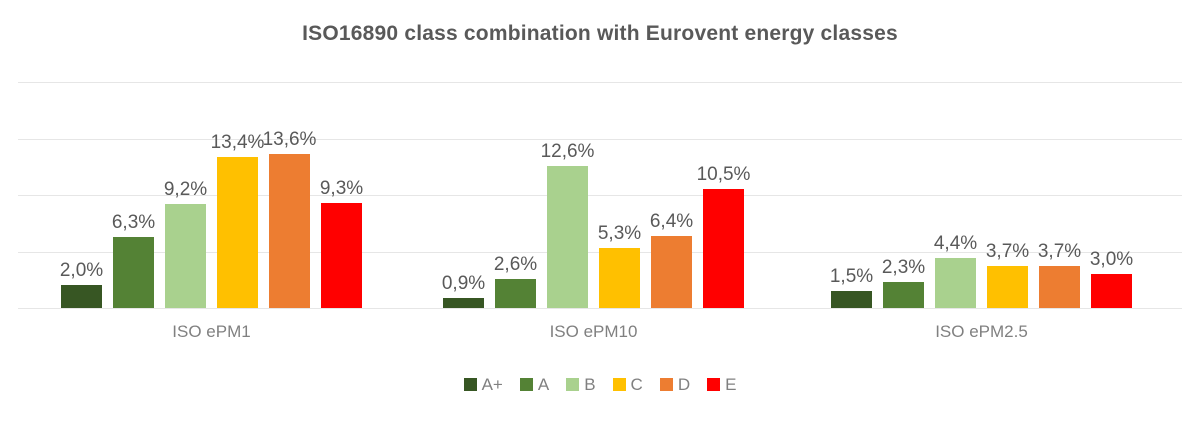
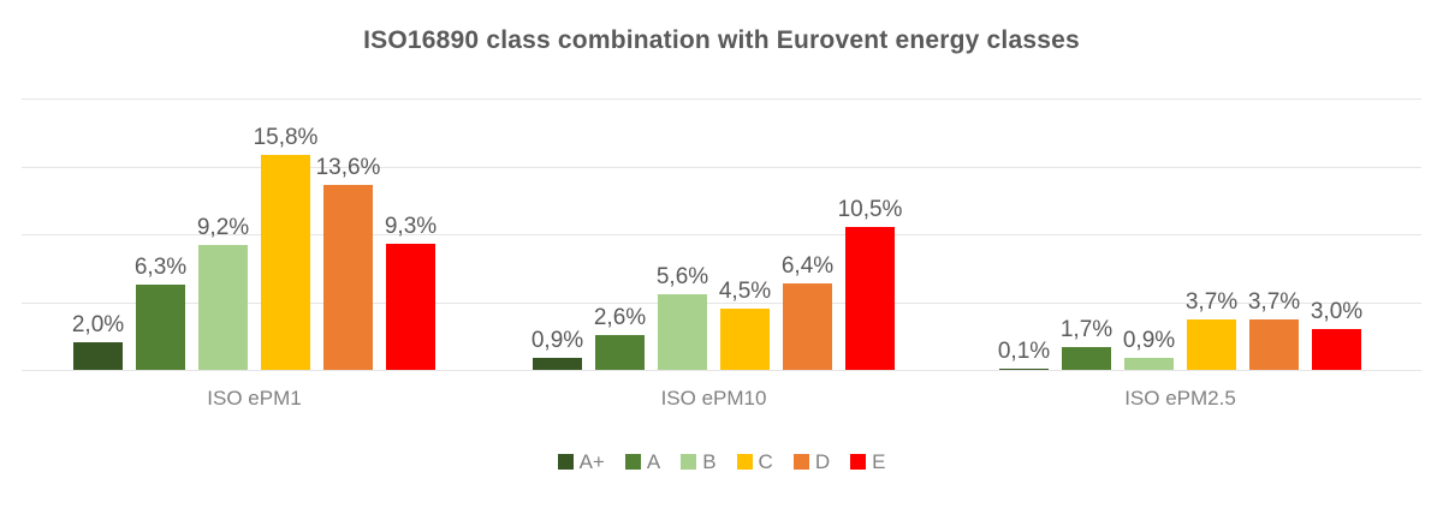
C/ISO ePM1: 13,4% -> 15,8%
B/ISO ePM10: 12,6% -> 5,6%
C/ISO ePM10: 5,3% -> 4,5%
A+/ISO ePM2.5: 1,5% -> 0,1%
A/ISO ePM2.5: 2,3% -> 1,7%
B/ISO ePM2.5: 4,4% -> 0,9%
